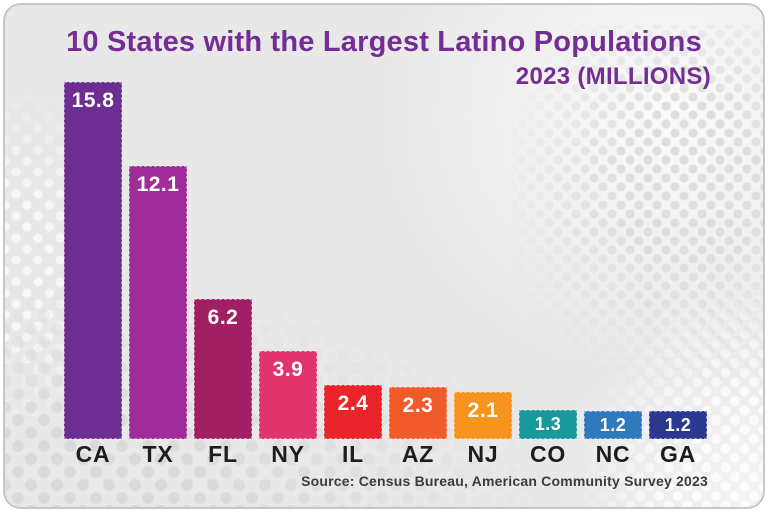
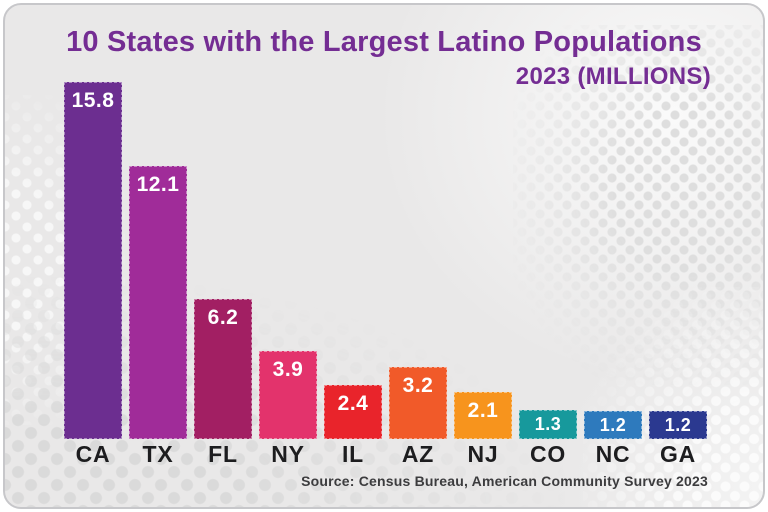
AZ: 2.3 -> 3.2
